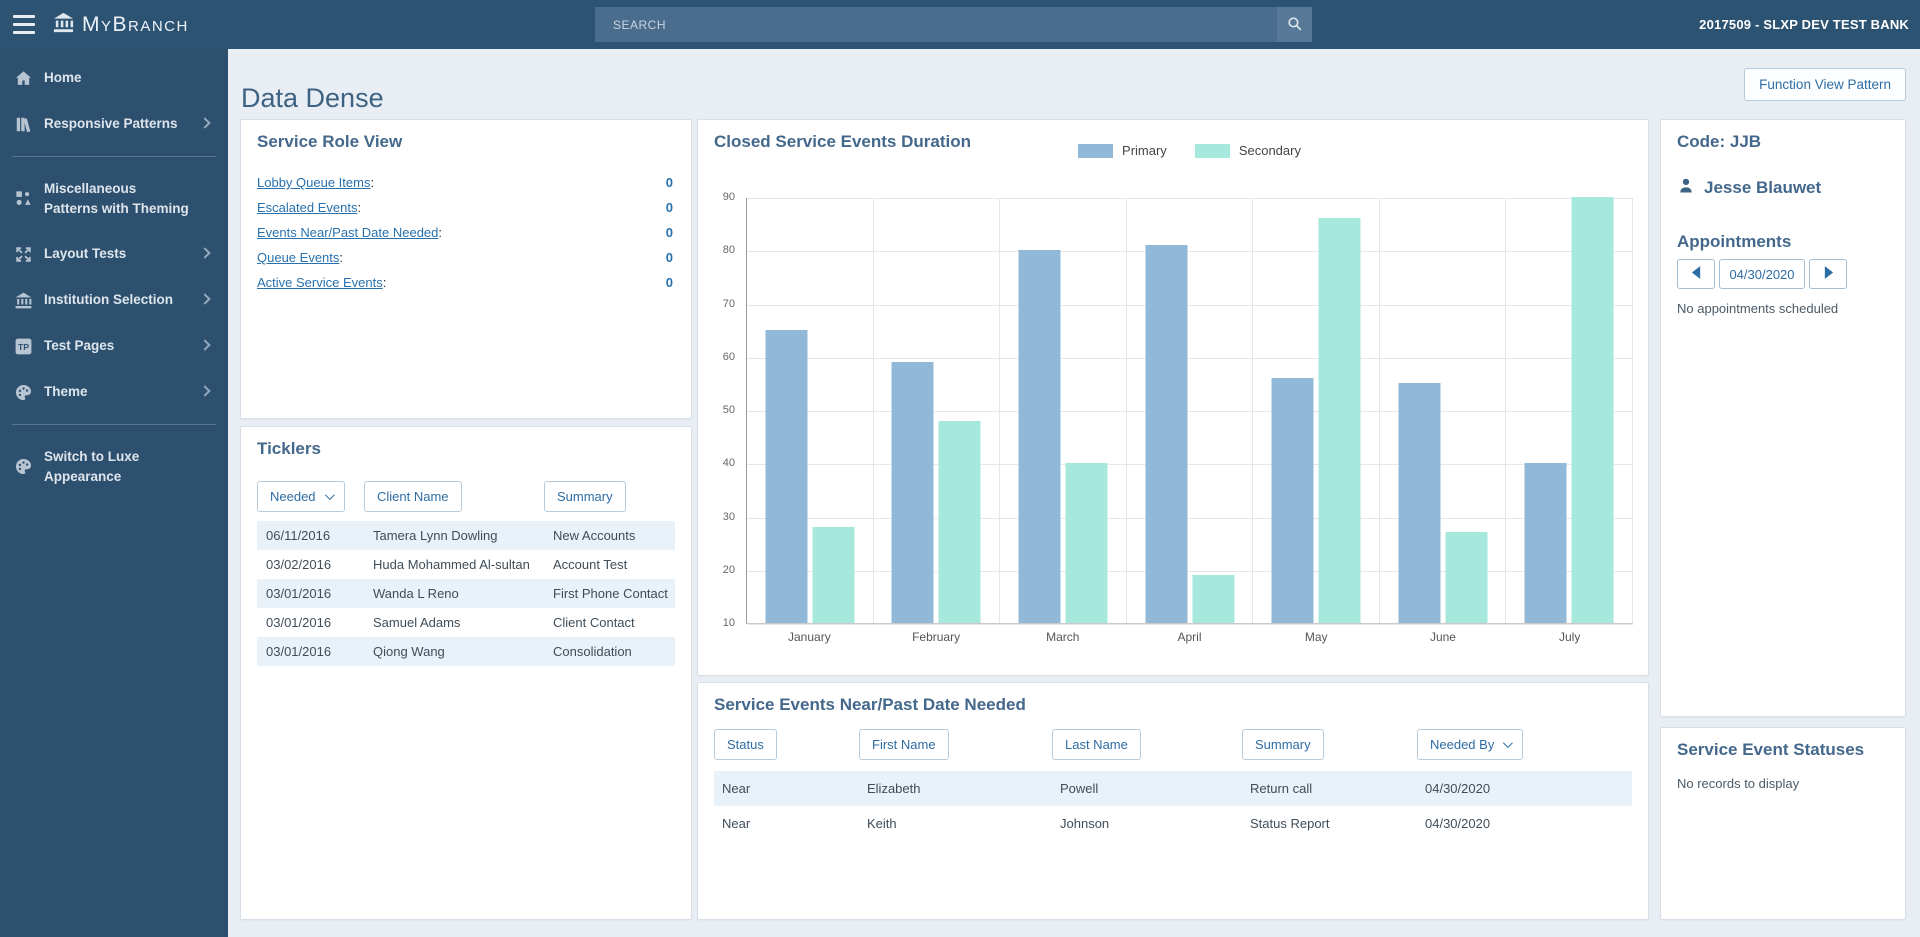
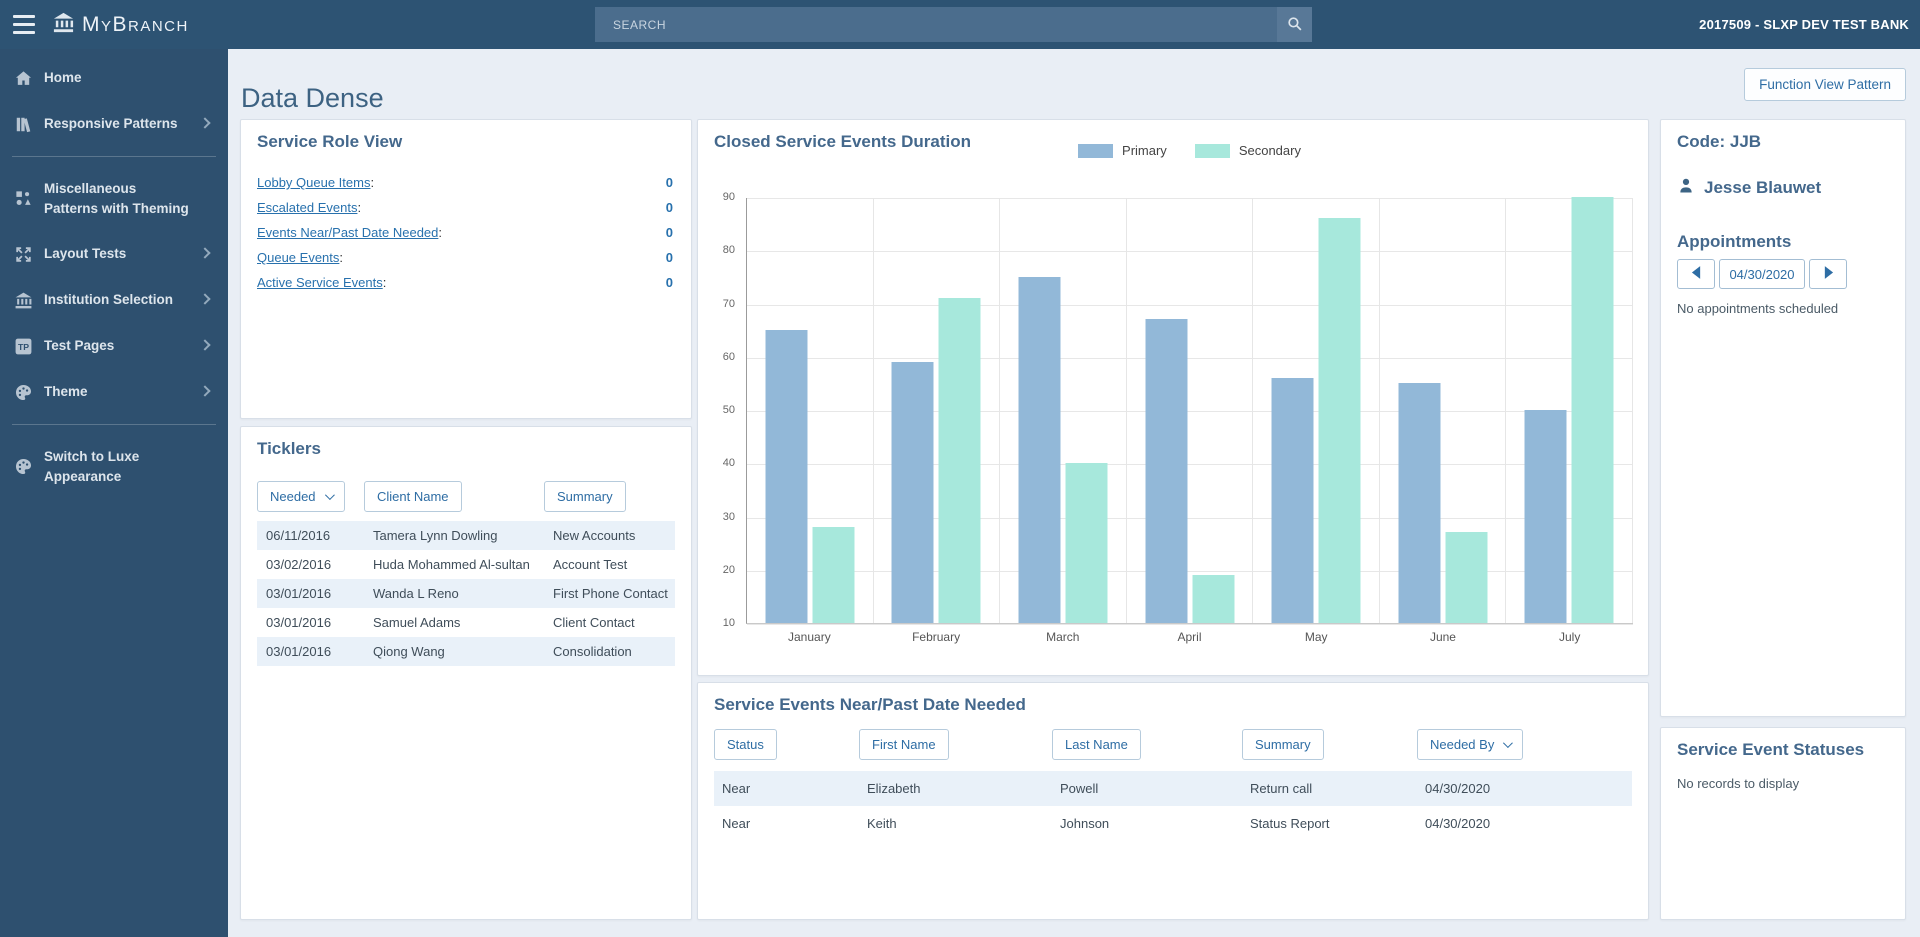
Secondary/February: 48 -> 71
Primary/March: 80 -> 75
Primary/April: 81 -> 67
Primary/July: 40 -> 50
